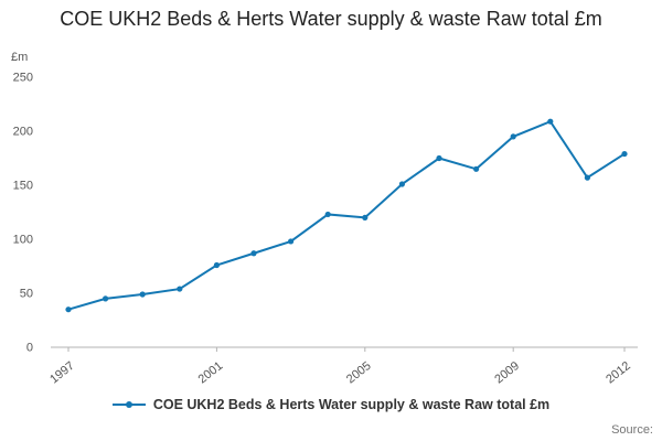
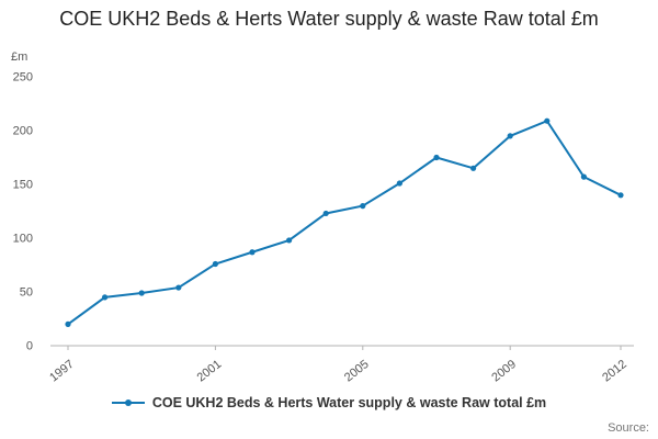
1997: 40 -> 20
2005: 120 -> 130
2012: 180 -> 140
